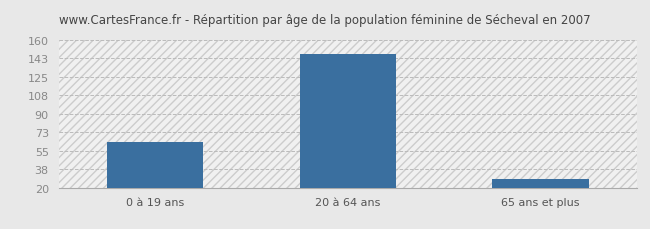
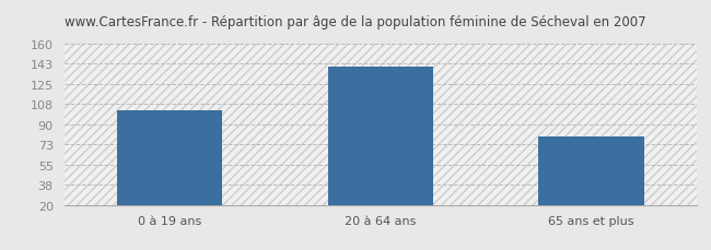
0 à 19 ans: 63 -> 102
20 à 64 ans: 147 -> 140
65 ans et plus: 28 -> 80
